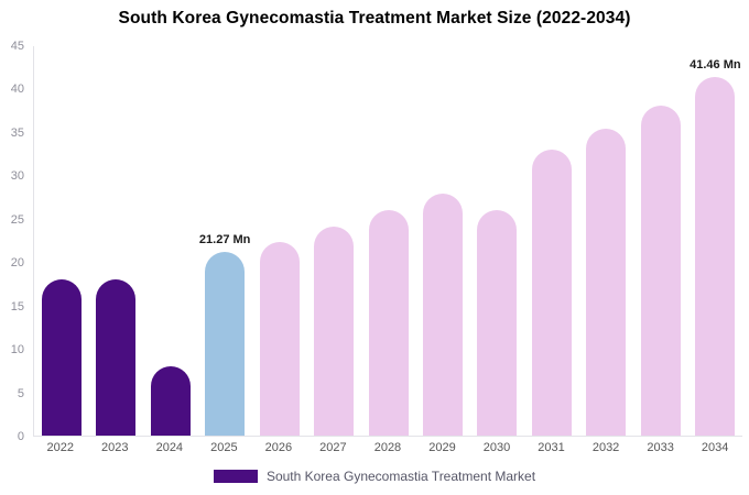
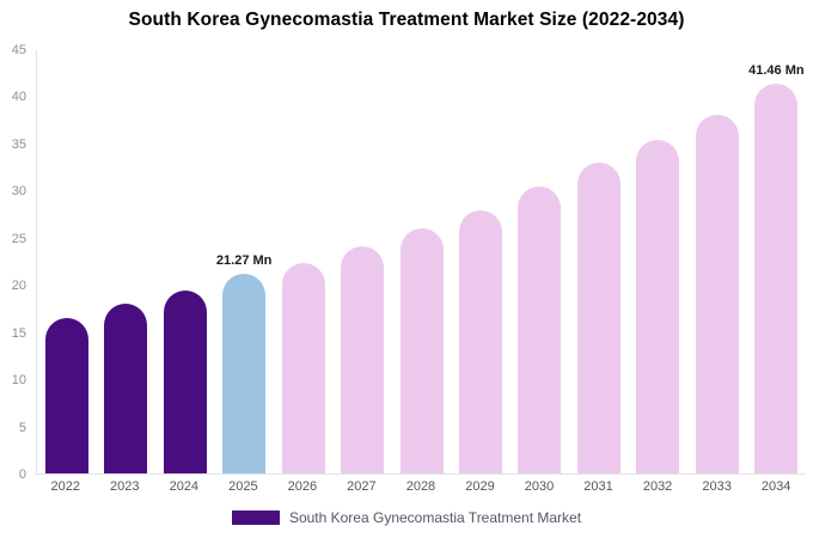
2022: 18 -> 16
2024: 8 -> 19
2030: 26 -> 30
